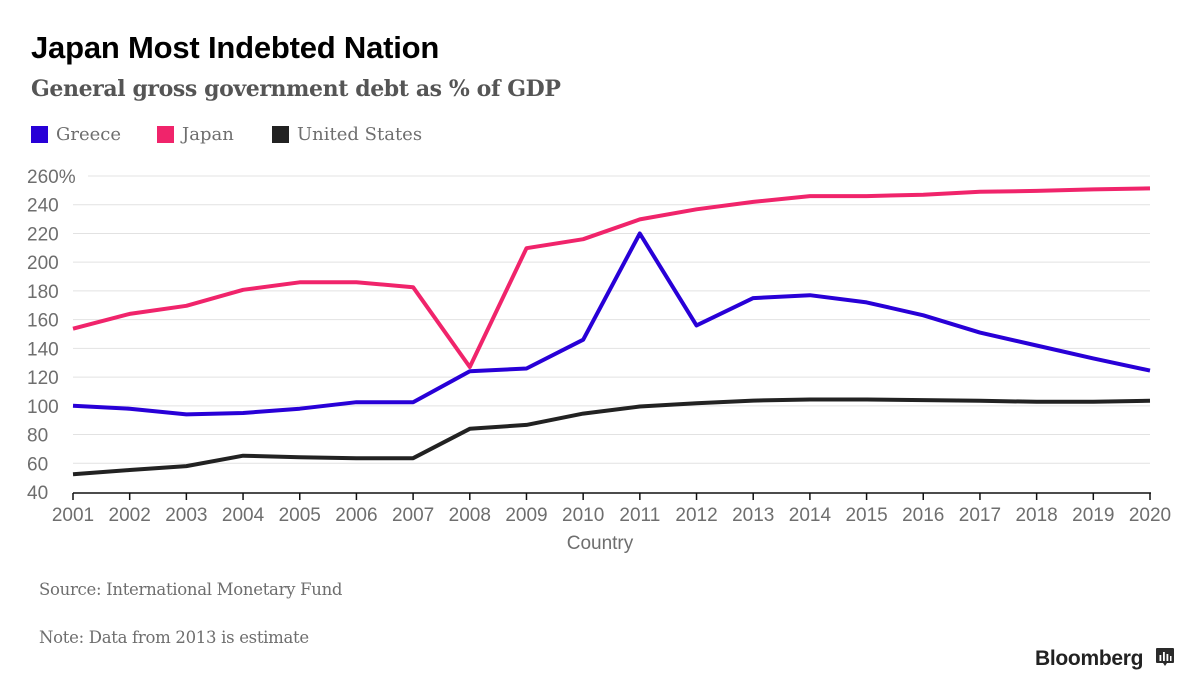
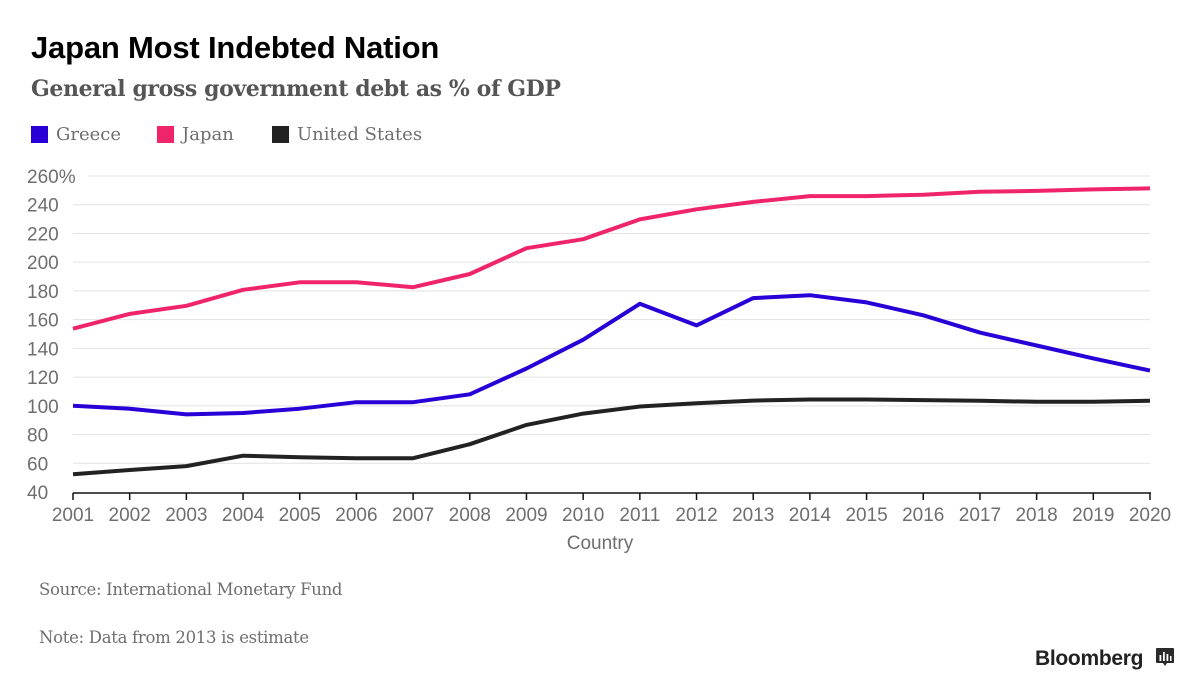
Greece/2008: 124% -> 108%
Japan/2008: 127% -> 192%
United States/2008: 84% -> 73%
Greece/2011: 220% -> 171%
